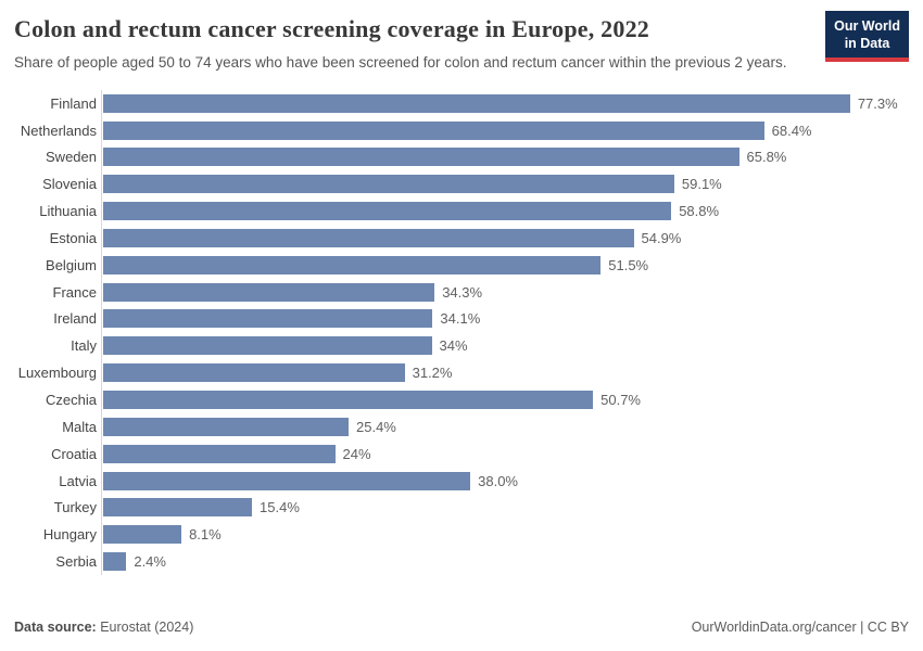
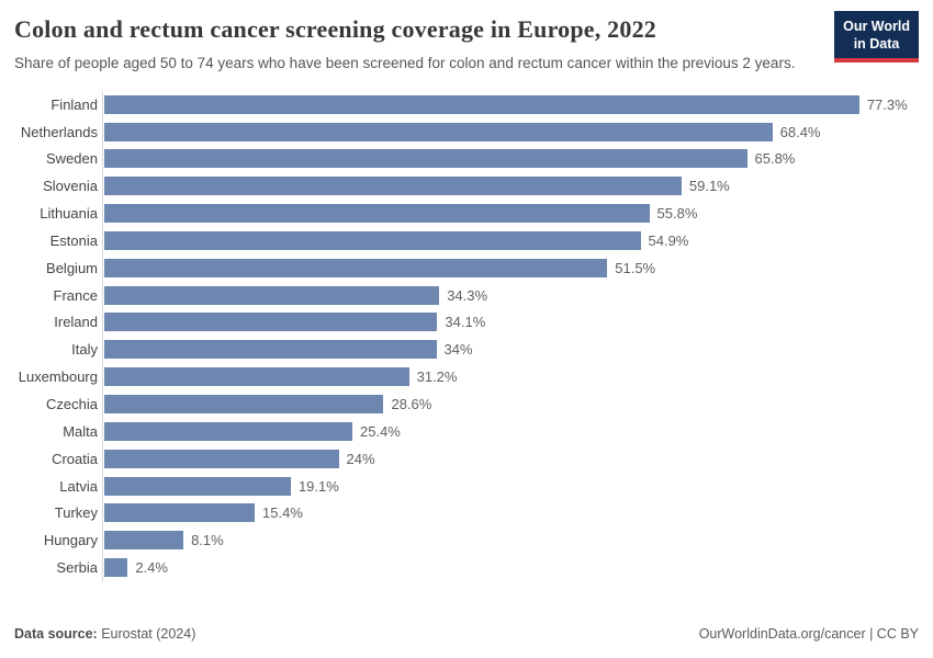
Lithuania: 58.8% -> 55.8%
Czechia: 50.7% -> 28.6%
Latvia: 38.0% -> 19.1%
